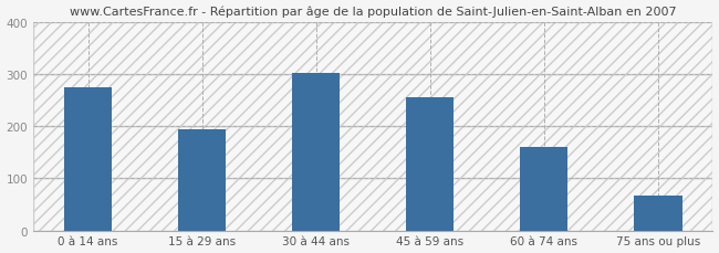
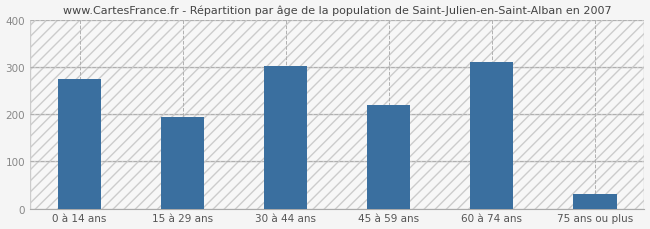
45 à 59 ans: 255 -> 220
60 à 74 ans: 160 -> 310
75 ans ou plus: 68 -> 30
